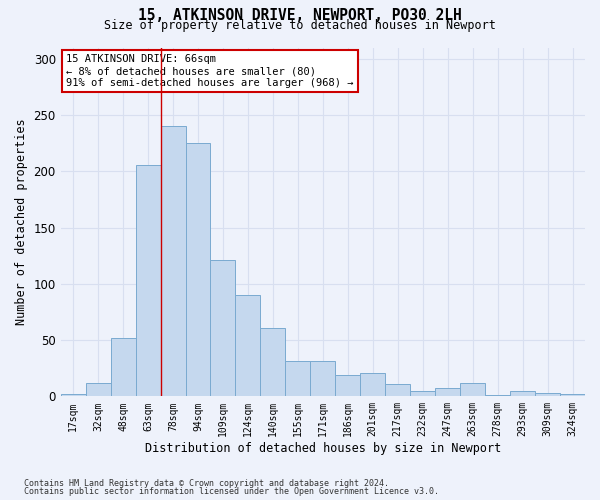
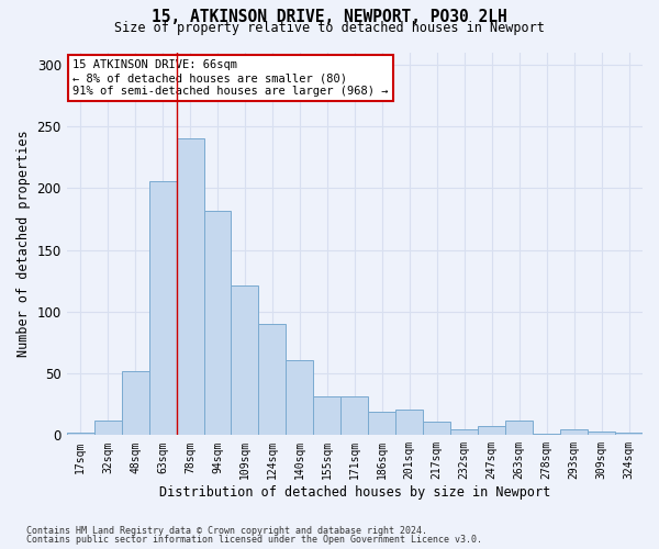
94sqm: 225 -> 182
